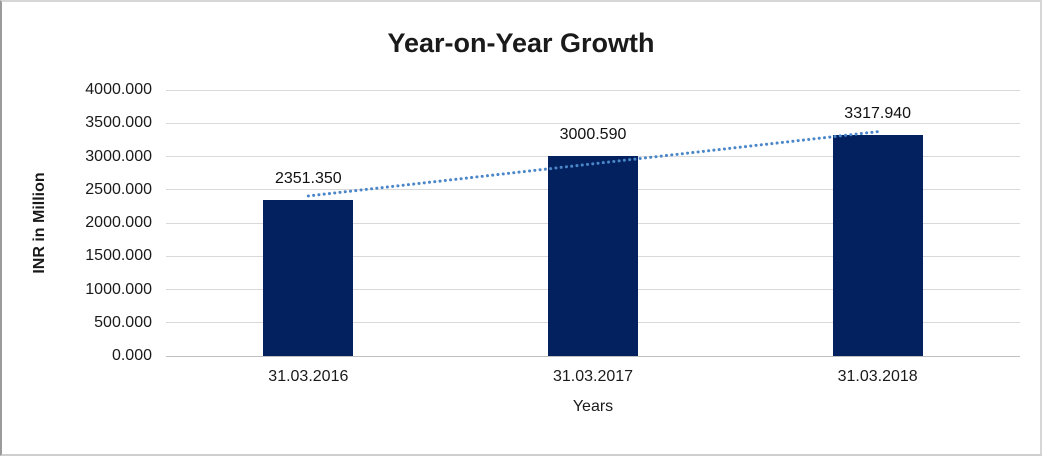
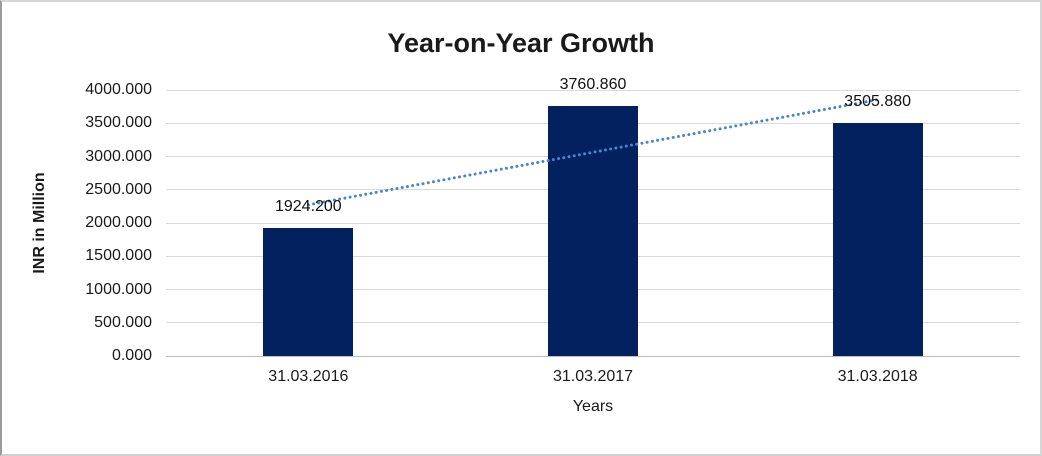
31.03.2016: 2351.350 -> 1924.200
31.03.2017: 3000.590 -> 3760.860
31.03.2018: 3317.940 -> 3505.880
